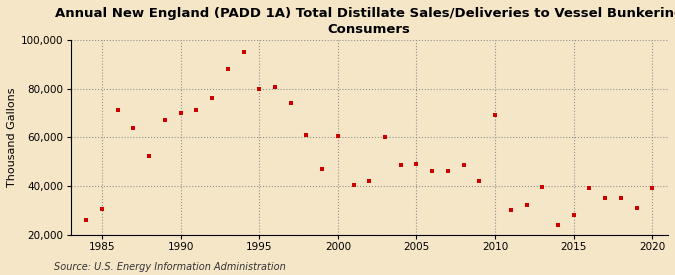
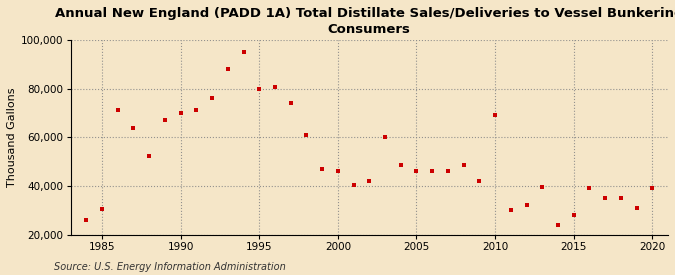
2000: 60,500 -> 46,000
2005: 49,000 -> 46,000
